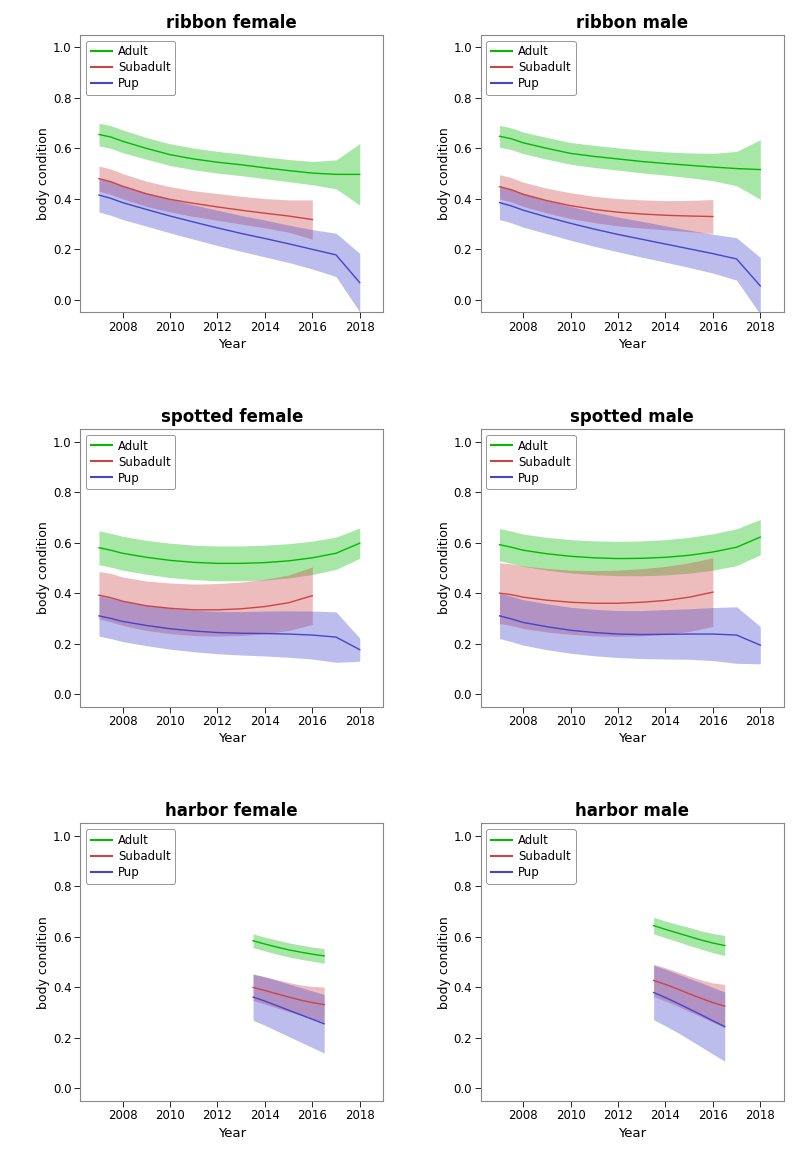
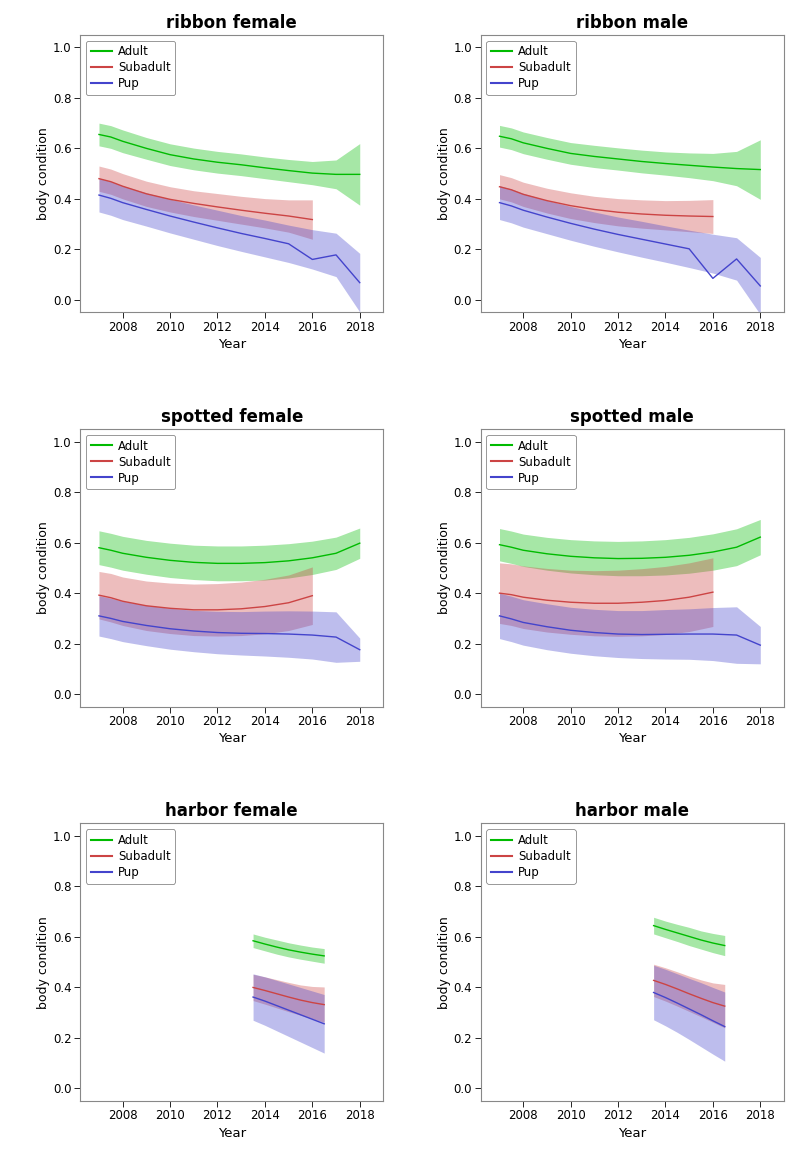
ribbon female/Pup/2016: 0.200 -> 0.160
ribbon male/Pup/2016: 0.183 -> 0.085
